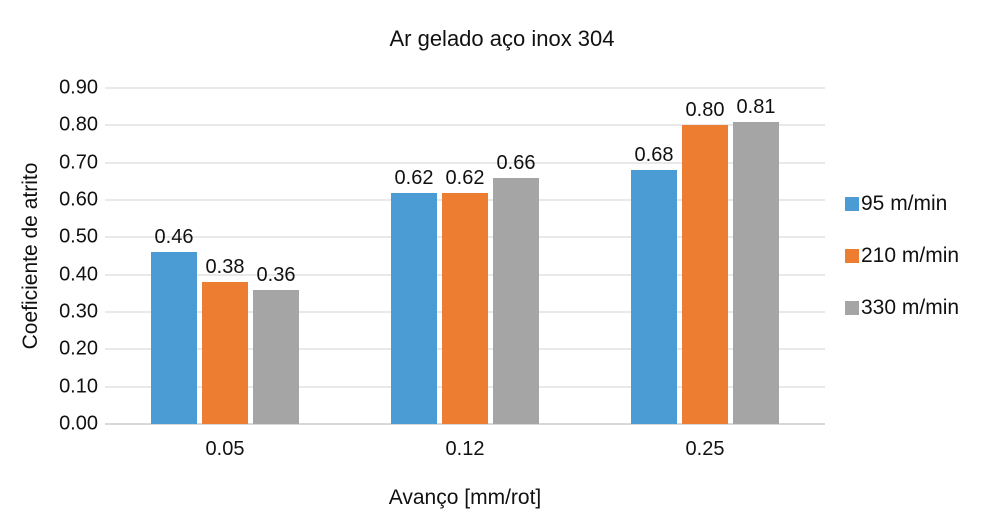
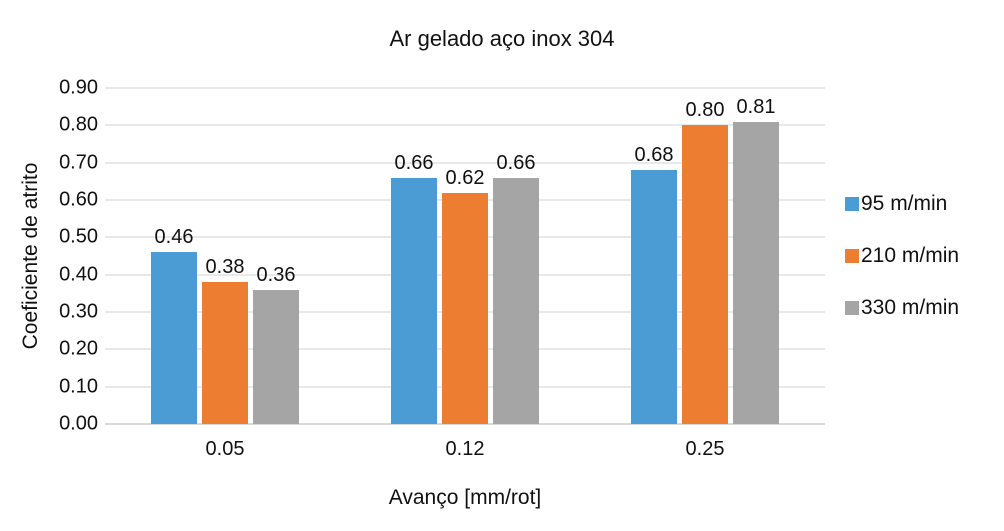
95 m/min/0.12: 0.62 -> 0.66
